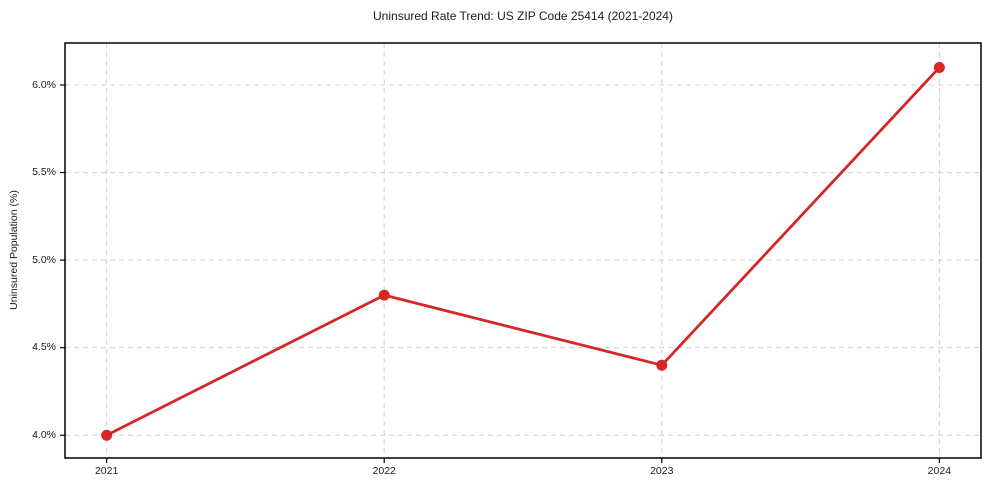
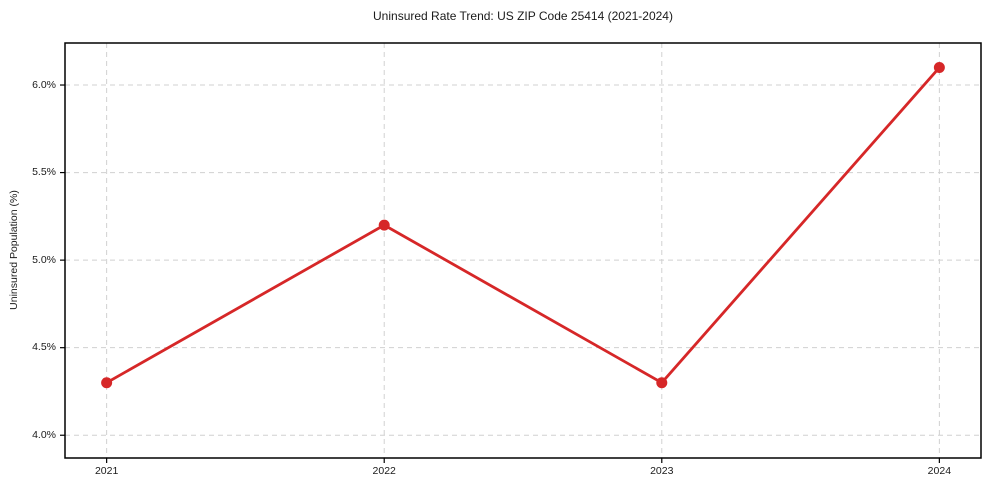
2021: 4.0% -> 4.3%
2022: 4.8% -> 5.2%
2023: 4.4% -> 4.3%
